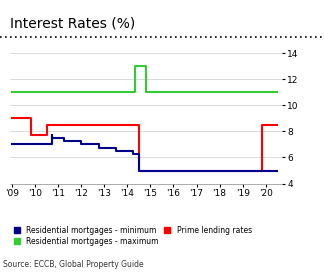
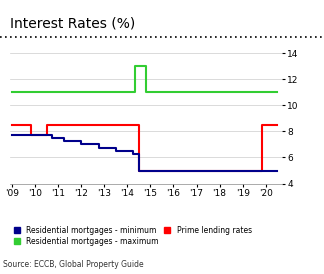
Residential mortgages - minimum/'09: 7.0 -> 7.8
Prime lending rates/'09: 9.0 -> 8.5
